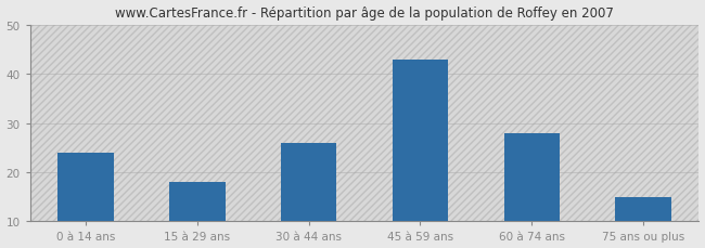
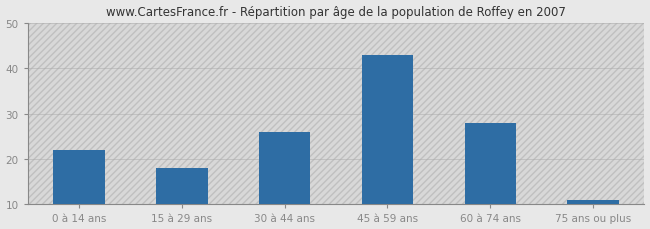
0 à 14 ans: 24 -> 22
75 ans ou plus: 15 -> 11
